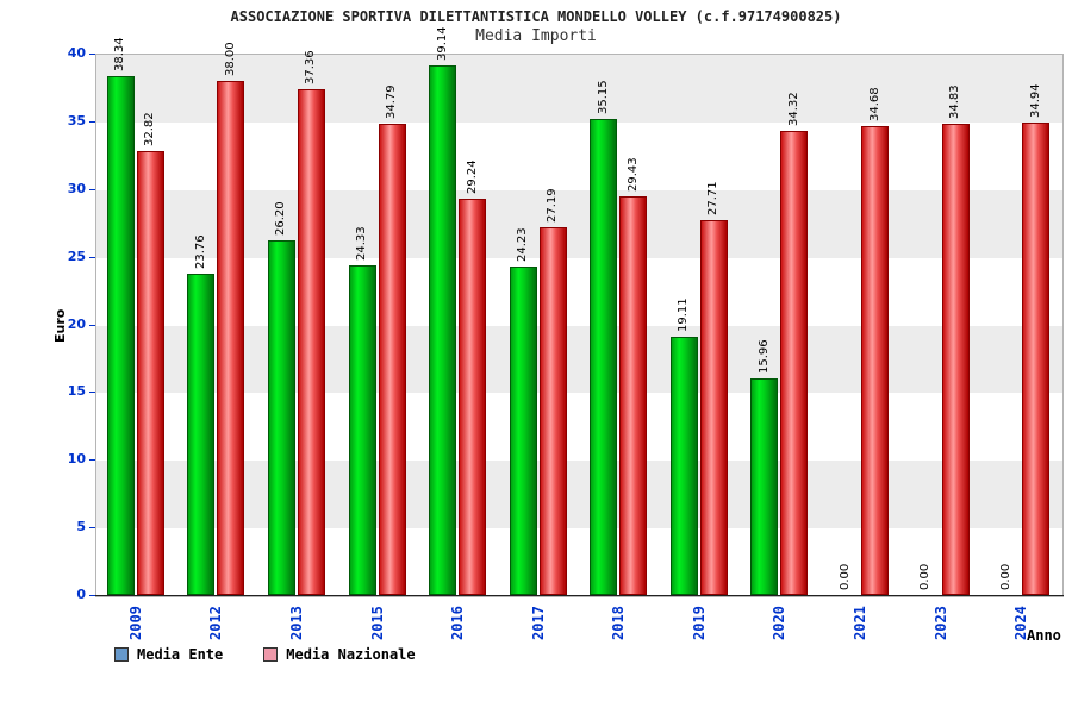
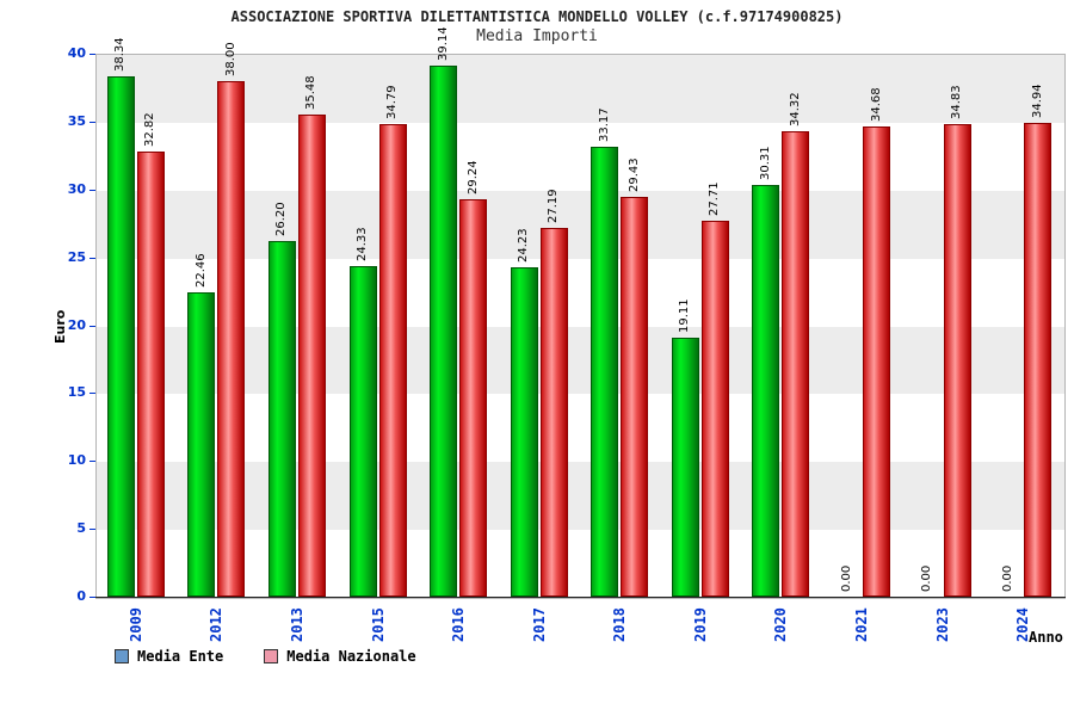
Media Ente/2012: 23.76 -> 22.46
Media Nazionale/2013: 37.36 -> 35.48
Media Ente/2018: 35.15 -> 33.17
Media Ente/2020: 15.96 -> 30.31
